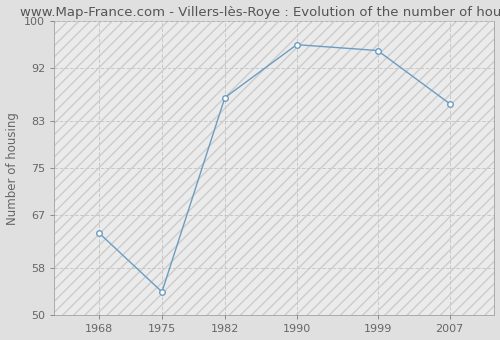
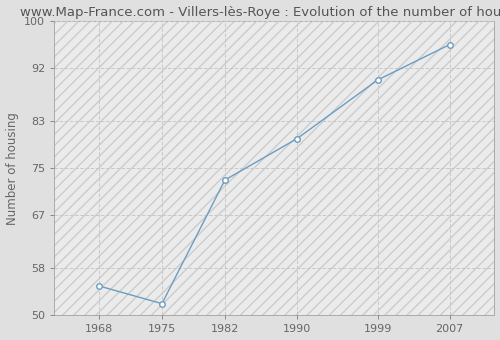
1968: 64 -> 55
1975: 54 -> 52
1982: 87 -> 73
1990: 96 -> 80
1999: 95 -> 90
2007: 86 -> 96
